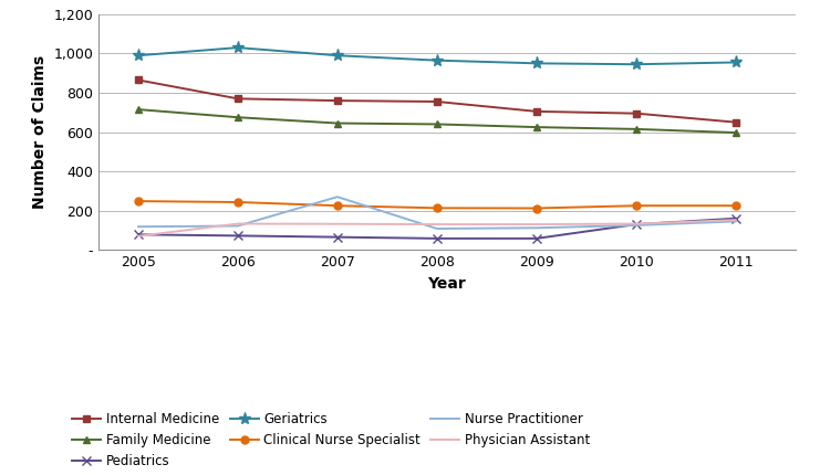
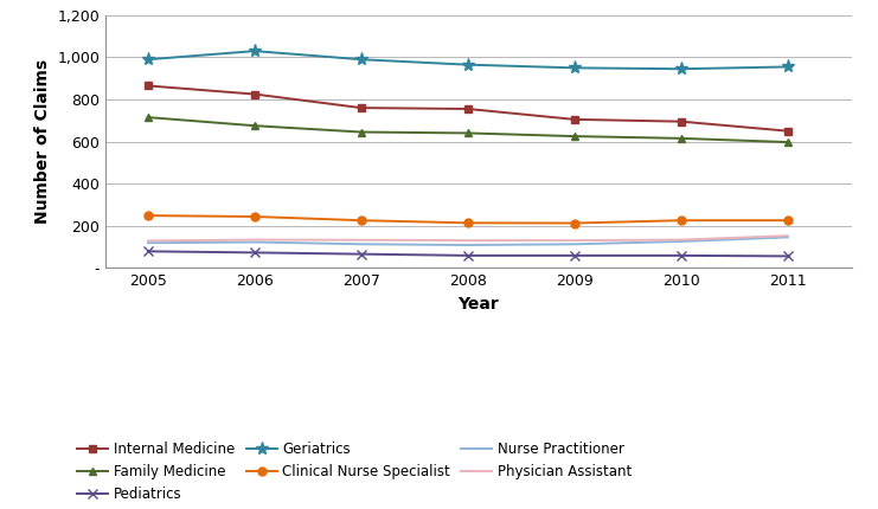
Physician Assistant/2005: 70 -> 130
Internal Medicine/2006: 770 -> 820
Nurse Practitioner/2007: 270 -> 110
Pediatrics/2010: 130 -> 60
Pediatrics/2011: 160 -> 60
